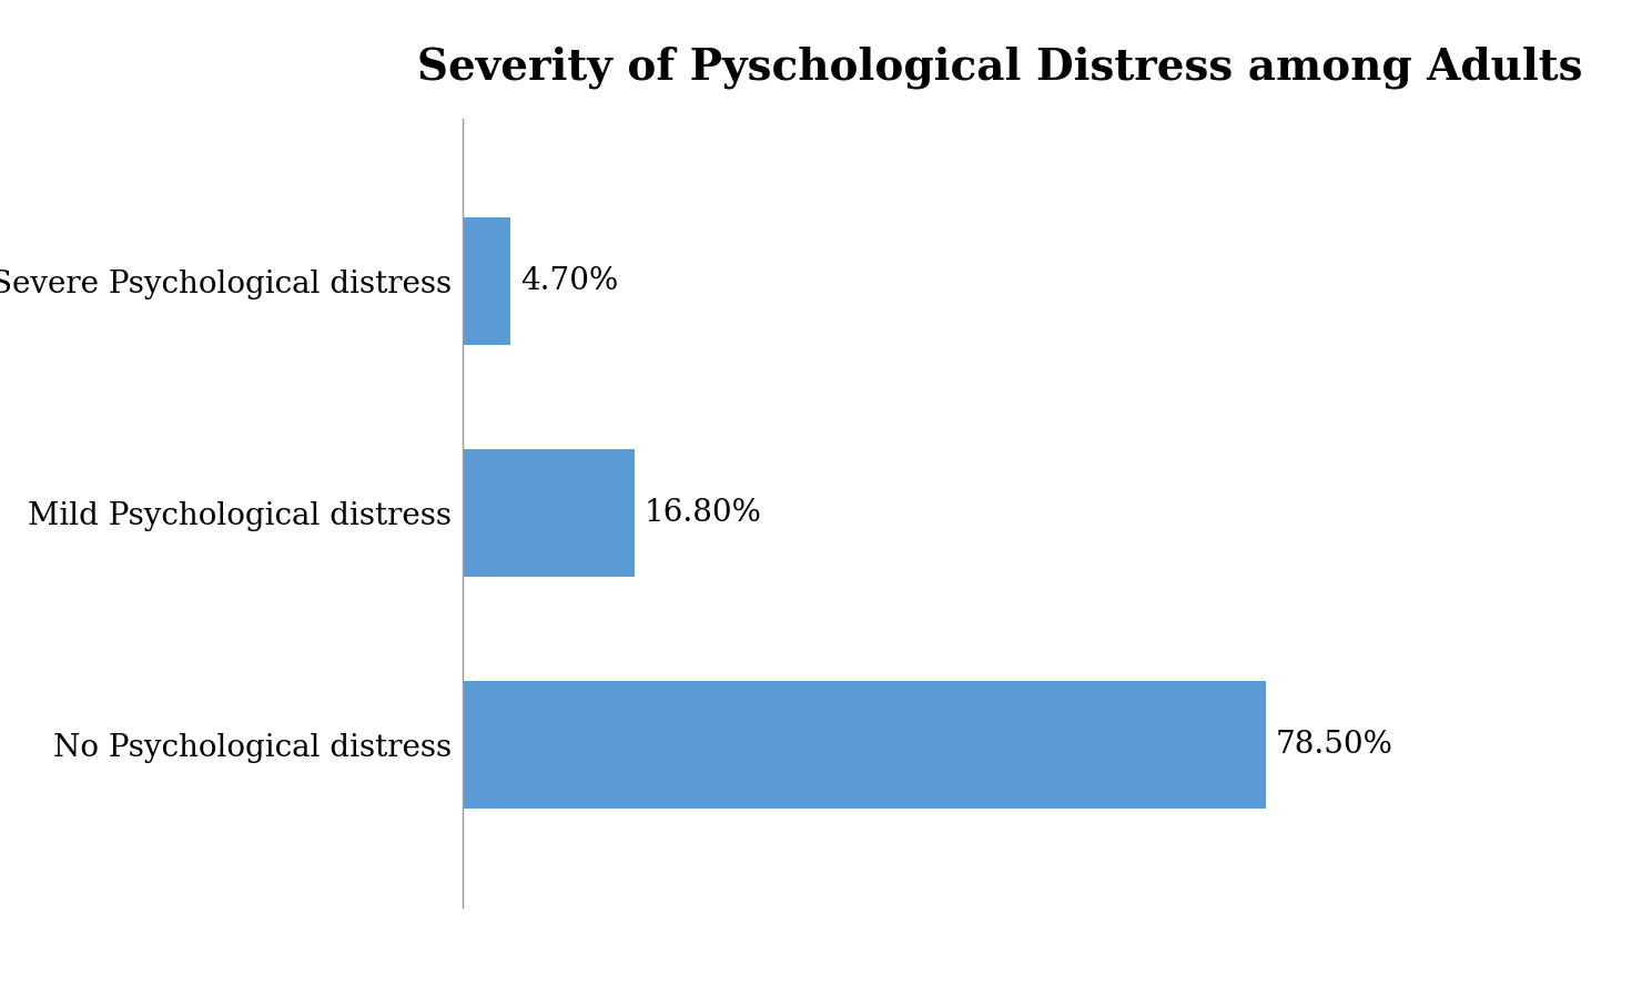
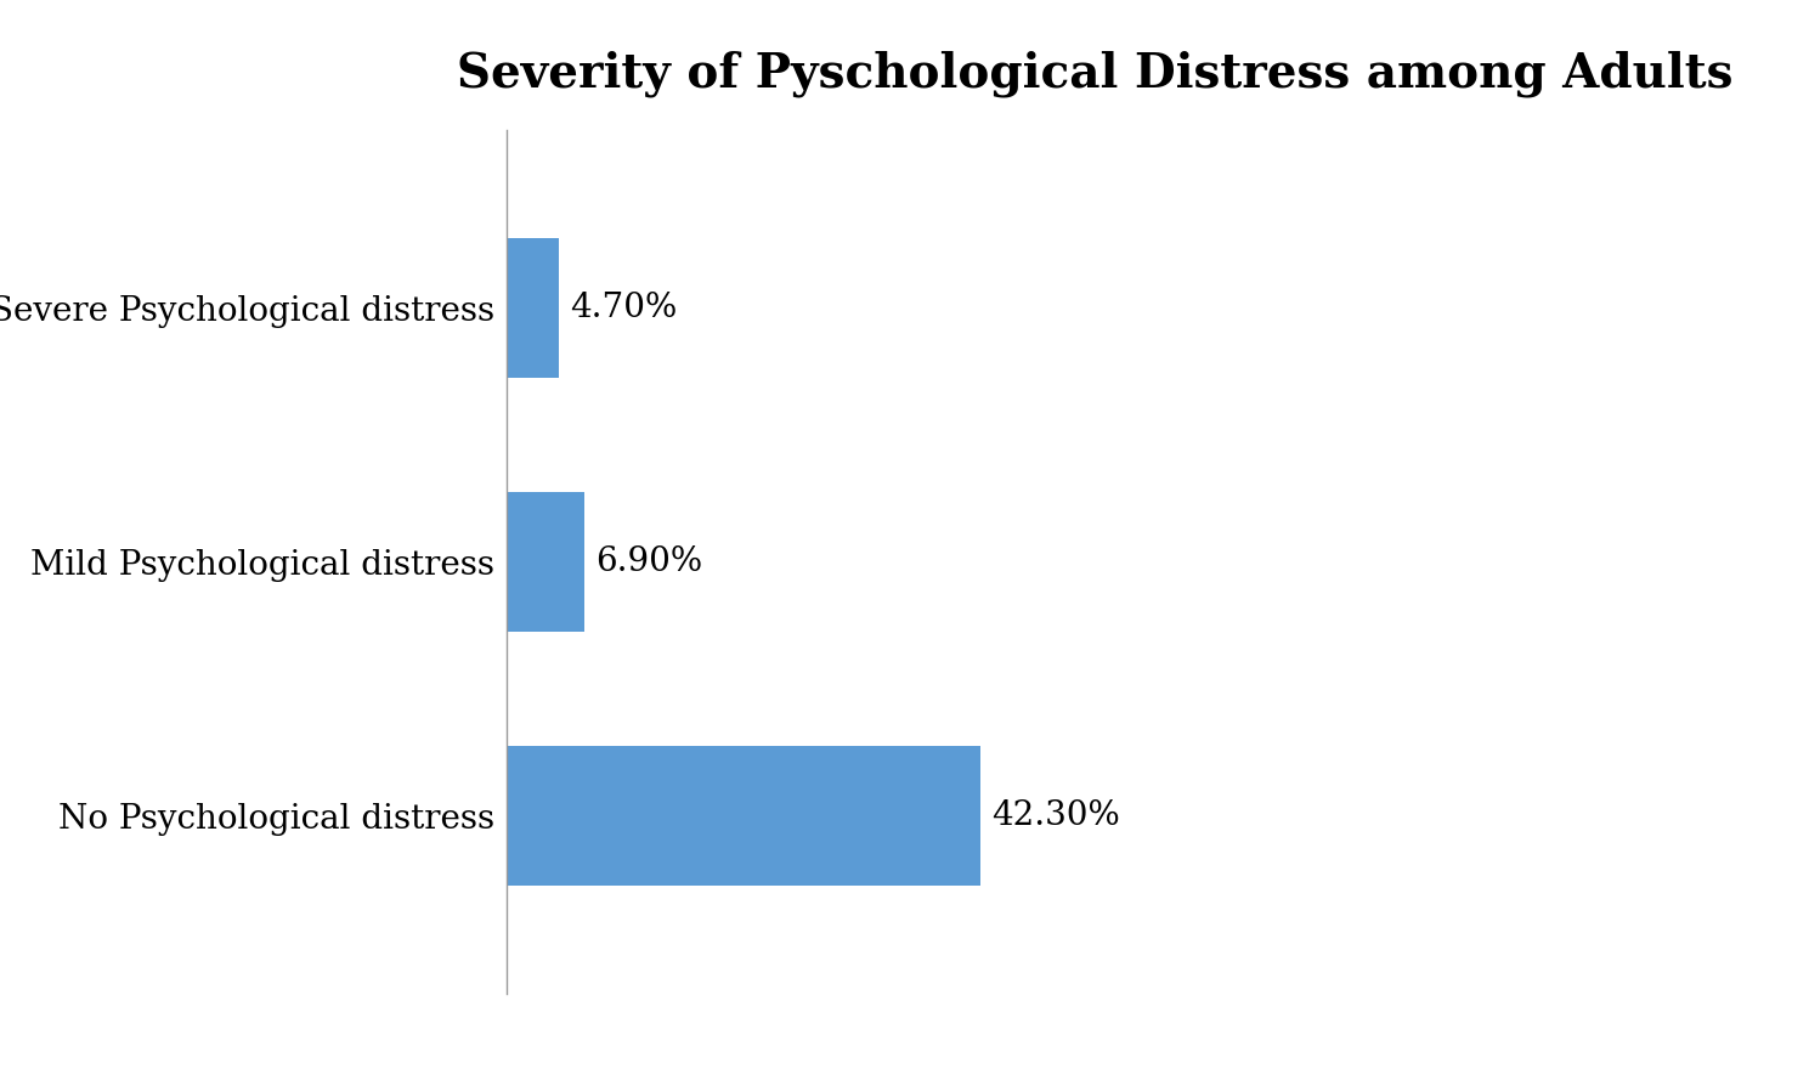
Mild Psychological distress: 16.80% -> 6.90%
No Psychological distress: 78.50% -> 42.30%
